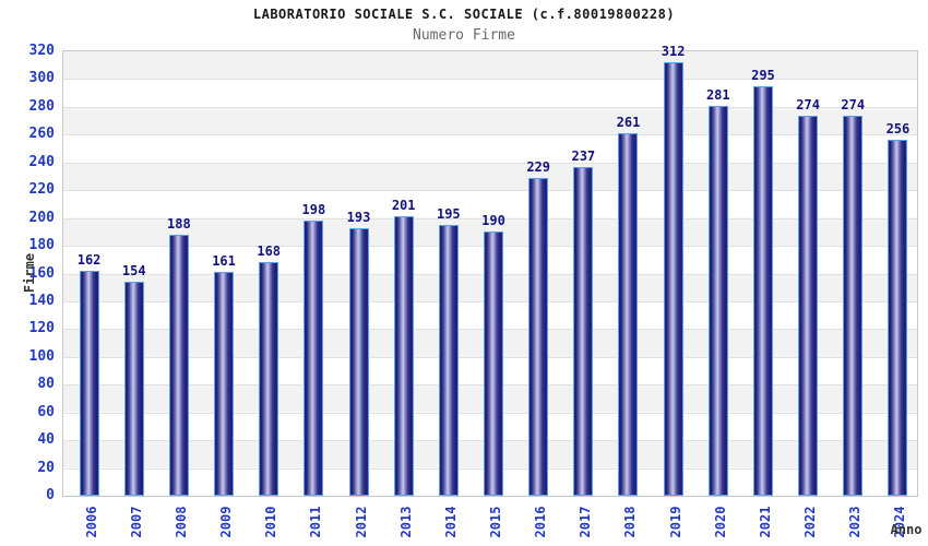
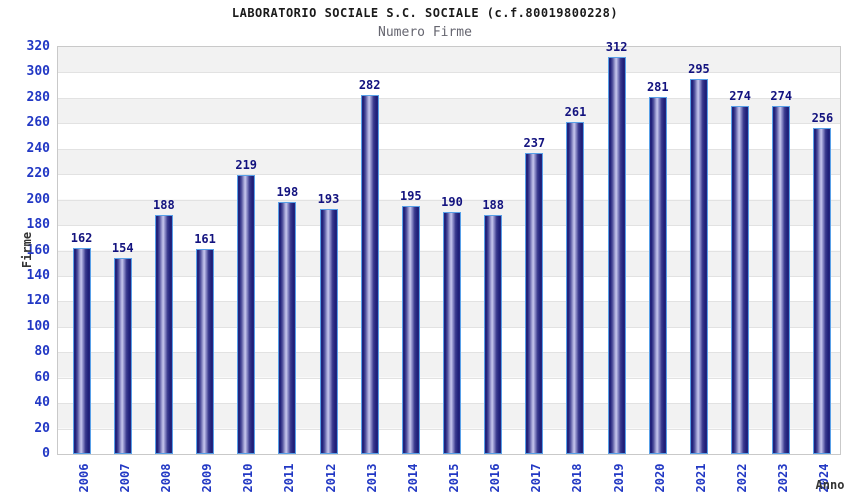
2010: 168 -> 219
2013: 201 -> 282
2016: 229 -> 188
